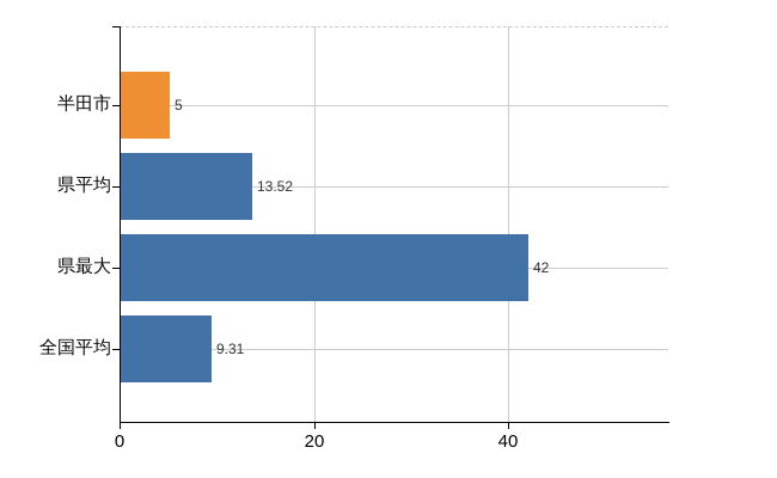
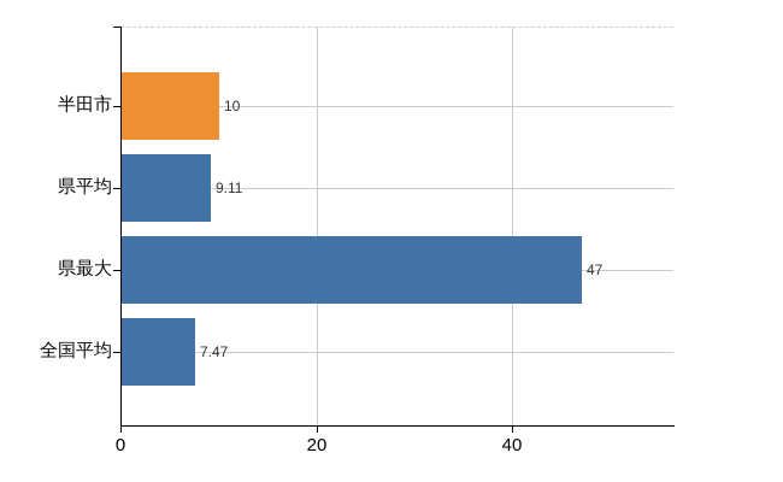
半田市: 5 -> 10
県平均: 13.52 -> 9.11
県最大: 42 -> 47
全国平均: 9.31 -> 7.47
